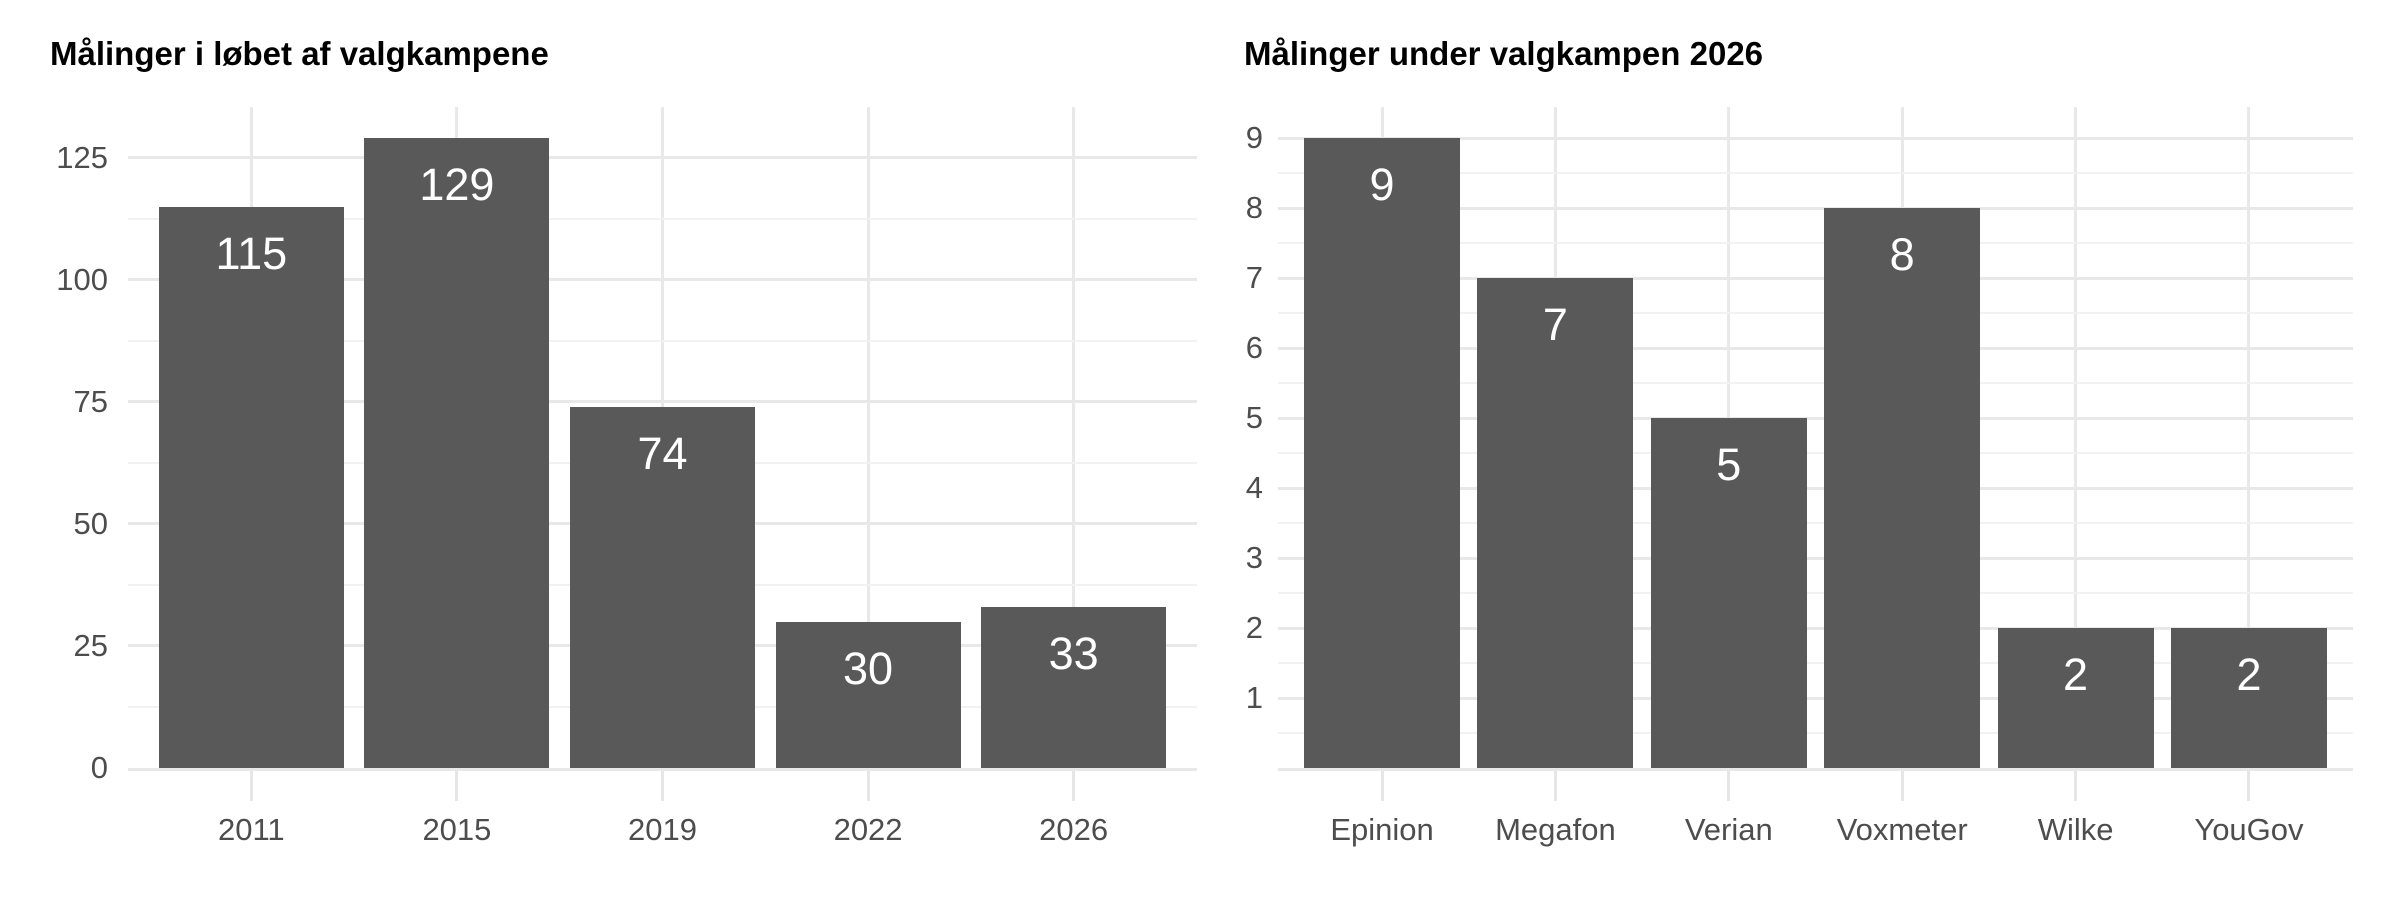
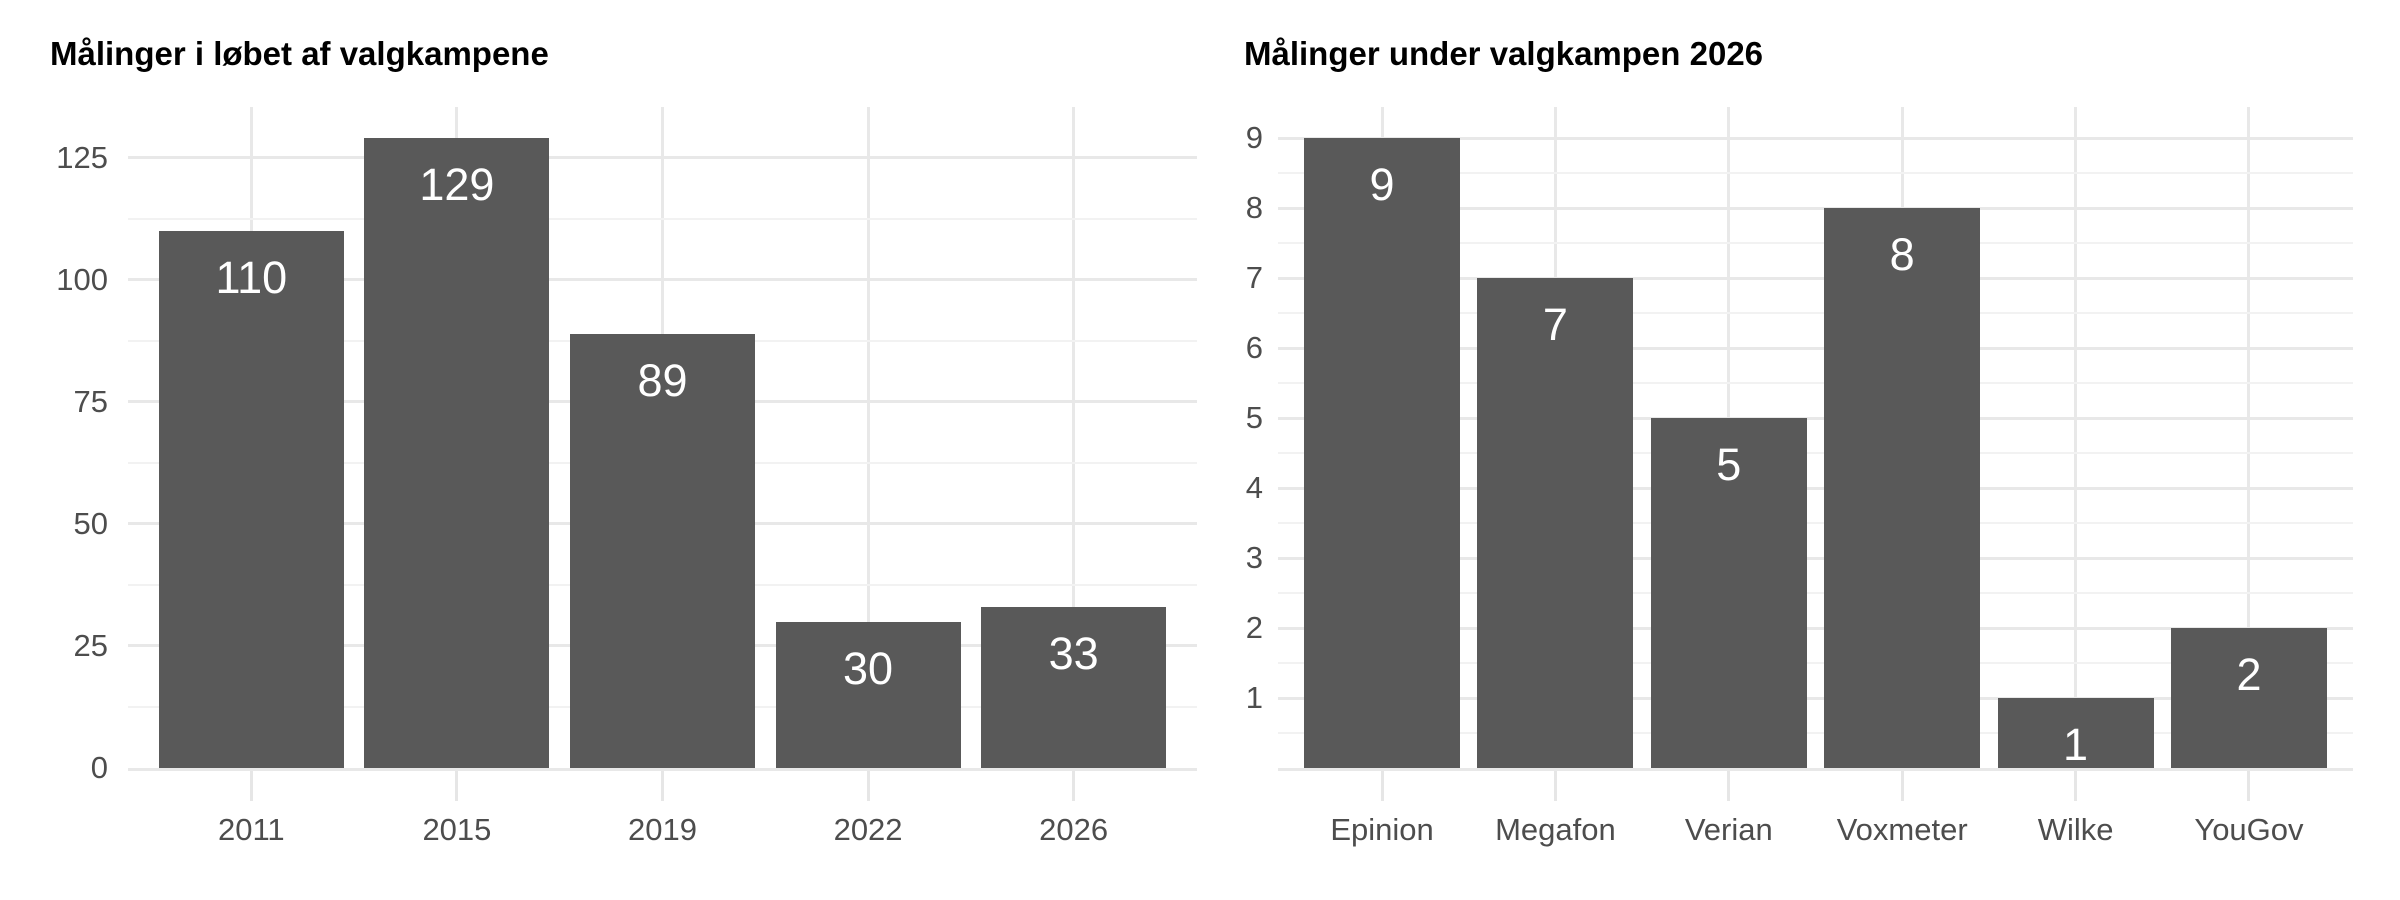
Målinger i løbet af valgkampene/2011: 115 -> 110
Målinger i løbet af valgkampene/2019: 74 -> 89
Målinger under valgkampen 2026/Wilke: 2 -> 1
